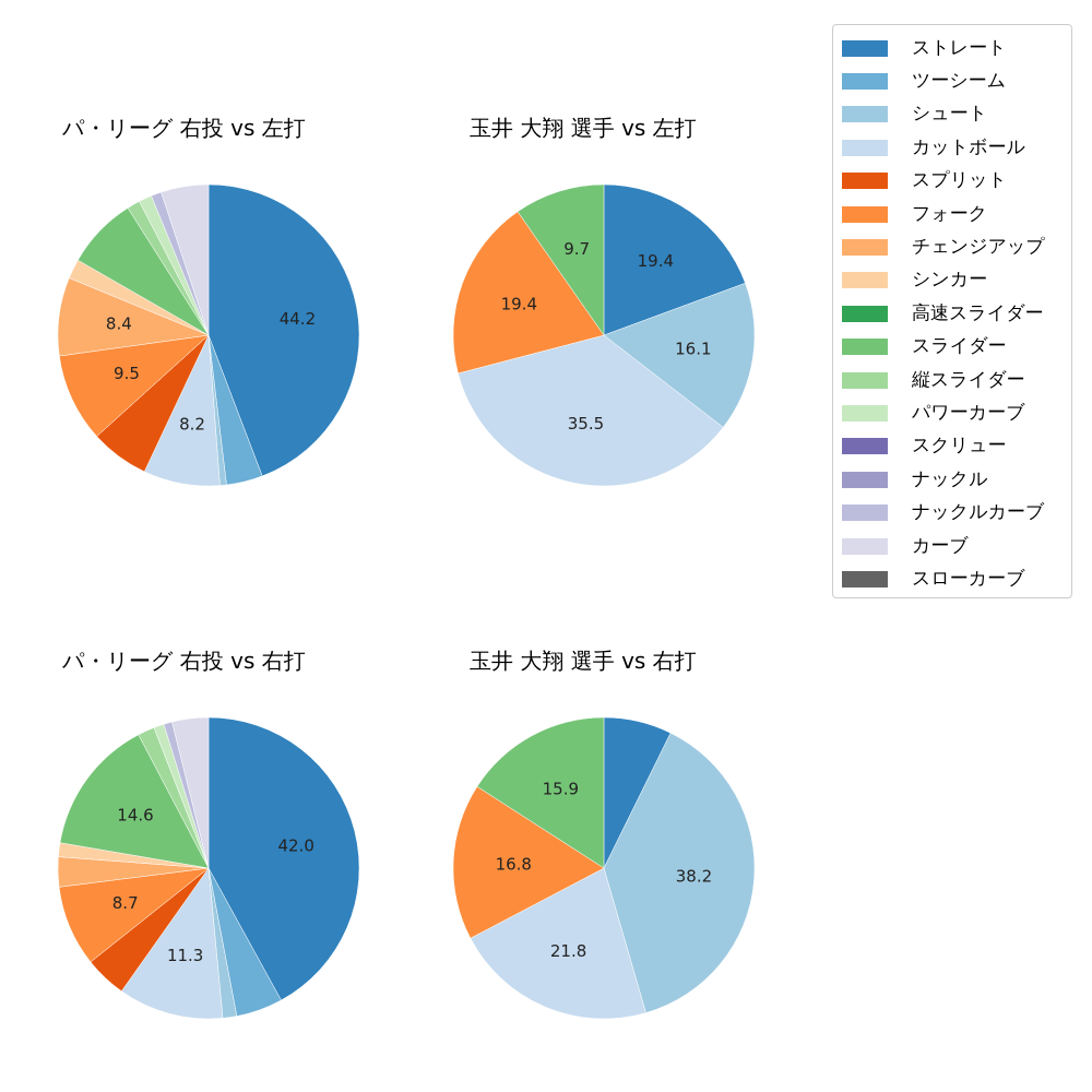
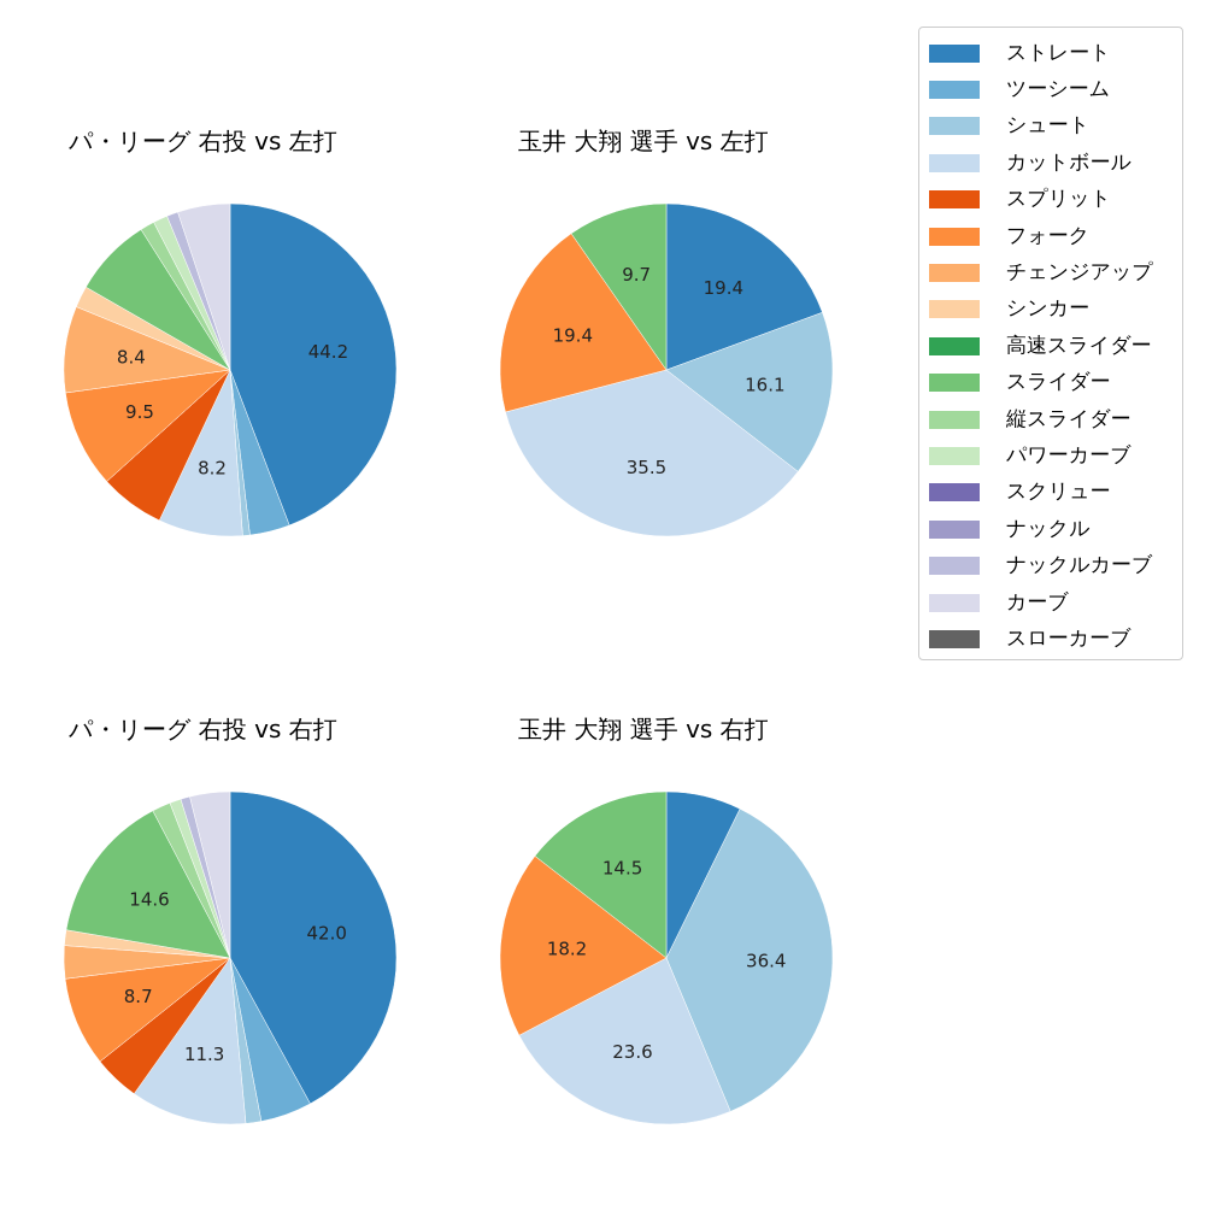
玉井 大翔 選手 vs 右打/シュート: 38.2 -> 36.4
玉井 大翔 選手 vs 右打/カットボール: 21.8 -> 23.6
玉井 大翔 選手 vs 右打/フォーク: 16.8 -> 18.2
玉井 大翔 選手 vs 右打/スライダー: 15.9 -> 14.5
